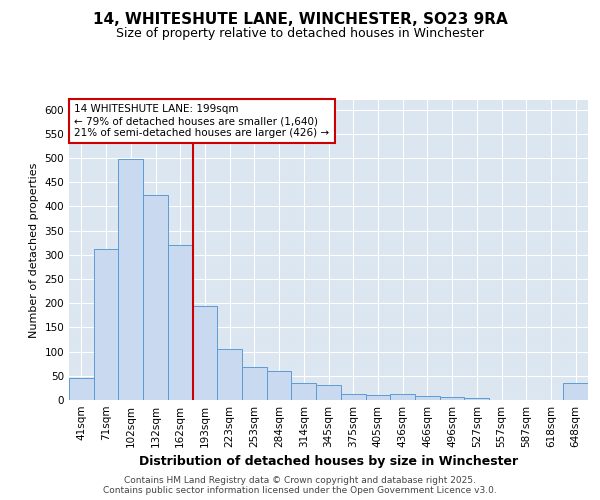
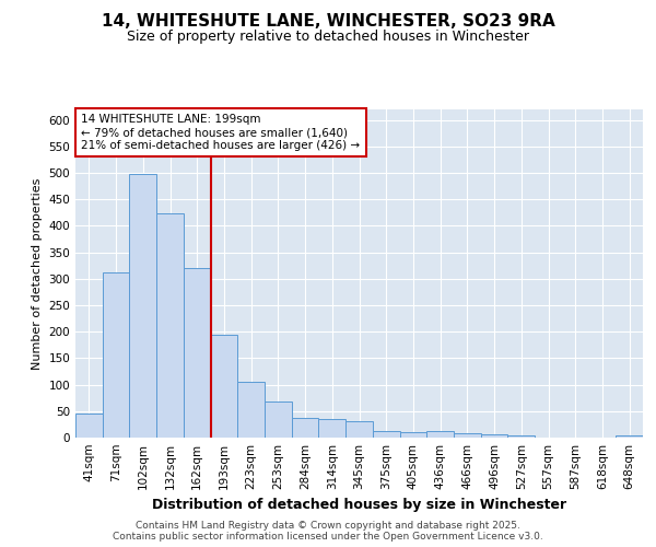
284sqm: 60 -> 38
648sqm: 35 -> 5
